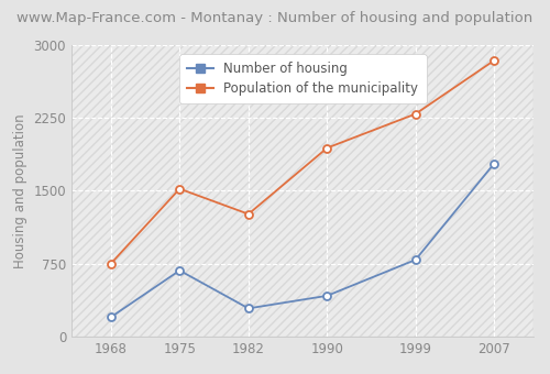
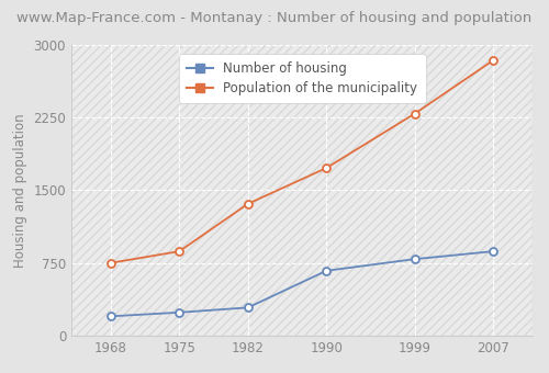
Number of housing/1975: 680 -> 240
Population of the municipality/1975: 1520 -> 870
Population of the municipality/1982: 1260 -> 1360
Number of housing/1990: 420 -> 670
Population of the municipality/1990: 1940 -> 1730
Number of housing/2007: 1780 -> 870
